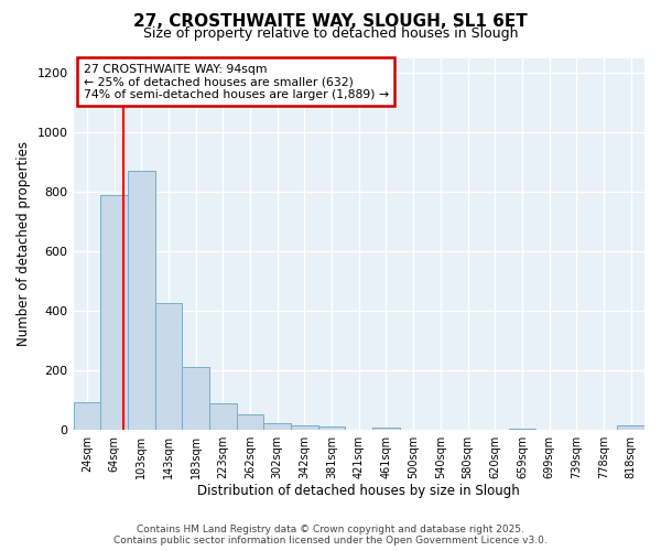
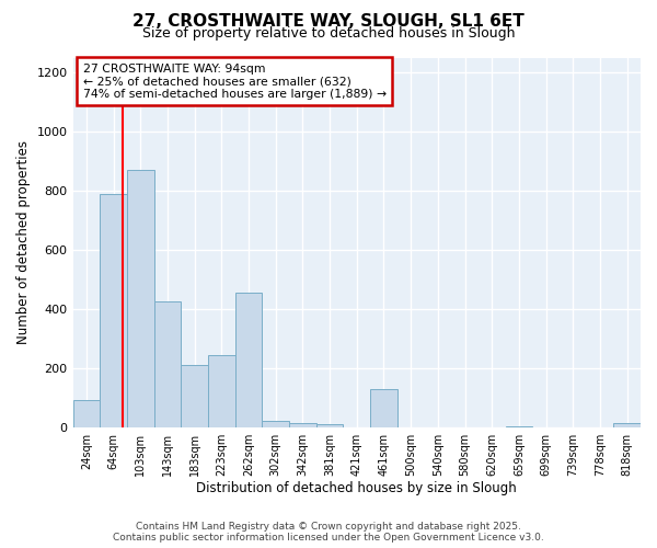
223sqm: 88 -> 245
262sqm: 50 -> 455
461sqm: 5 -> 130
